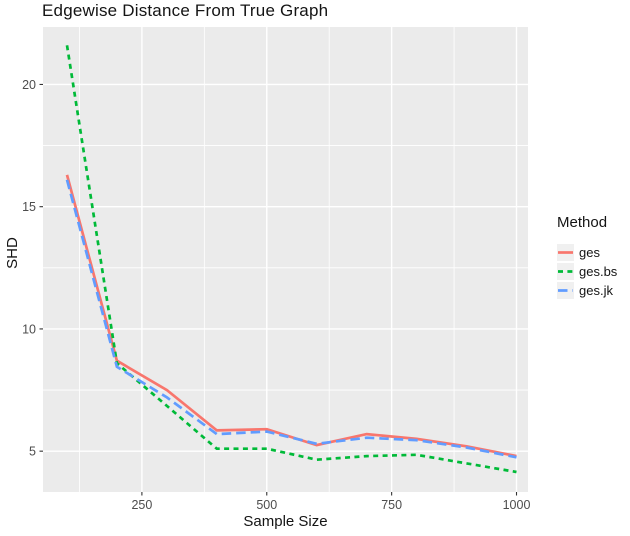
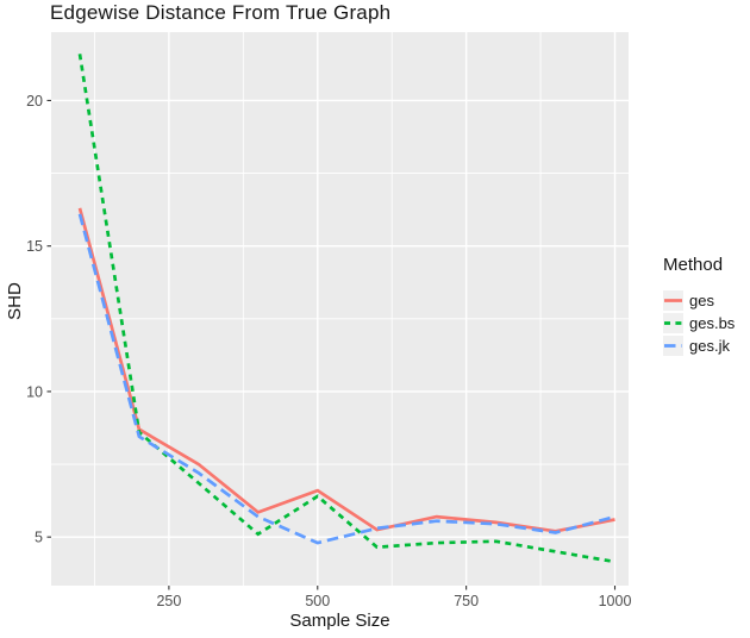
ges/500: 5.9 -> 6.6
ges.bs/500: 5.1 -> 6.4
ges.jk/500: 5.8 -> 4.8
ges/1000: 4.8 -> 5.6
ges.jk/1000: 4.8 -> 5.7
